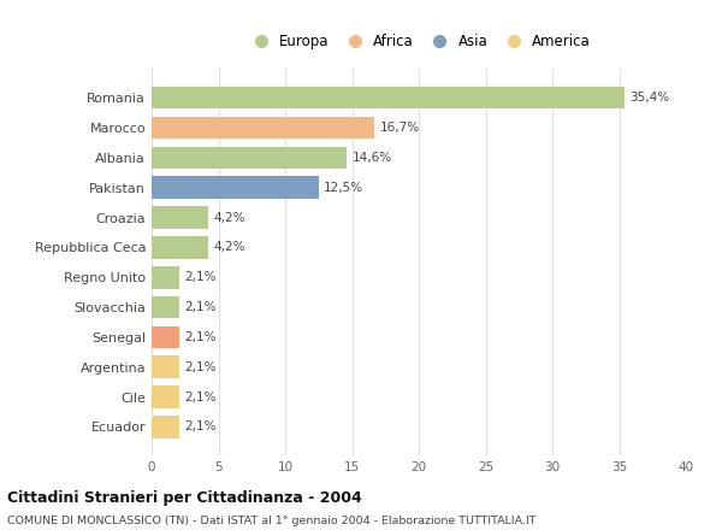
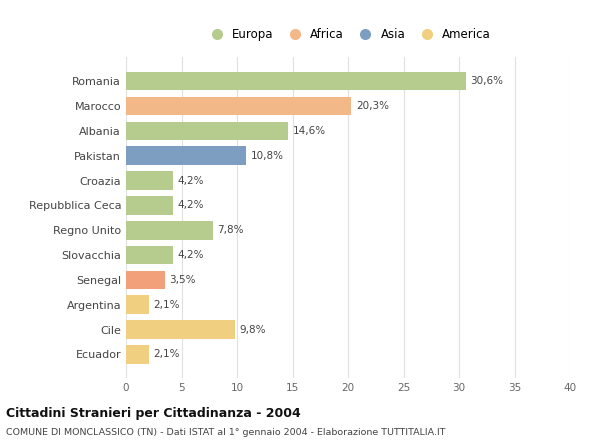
Romania: 35,4% -> 30,6%
Marocco: 16,7% -> 20,3%
Pakistan: 12,5% -> 10,8%
Regno Unito: 2,1% -> 7,8%
Slovacchia: 2,1% -> 4,2%
Senegal: 2,1% -> 3,5%
Cile: 2,1% -> 9,8%
